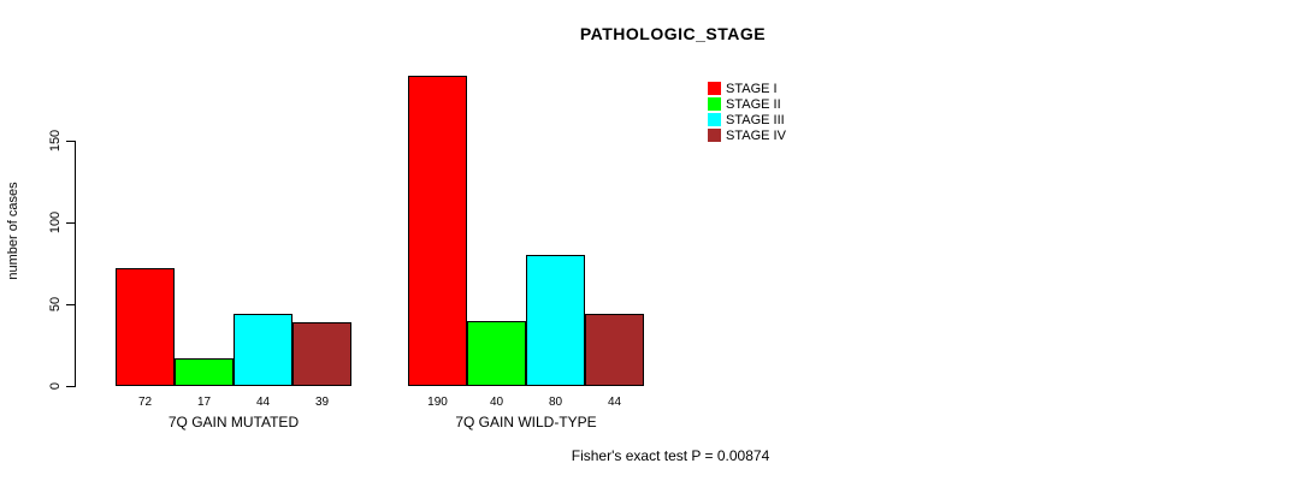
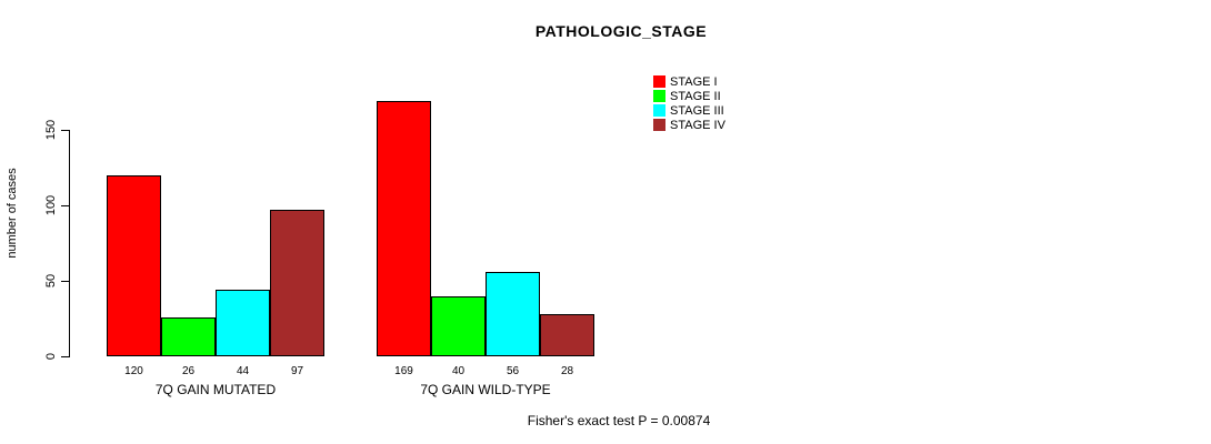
STAGE I/7Q GAIN MUTATED: 72 -> 120
STAGE II/7Q GAIN MUTATED: 17 -> 26
STAGE IV/7Q GAIN MUTATED: 39 -> 97
STAGE I/7Q GAIN WILD-TYPE: 190 -> 169
STAGE III/7Q GAIN WILD-TYPE: 80 -> 56
STAGE IV/7Q GAIN WILD-TYPE: 44 -> 28
